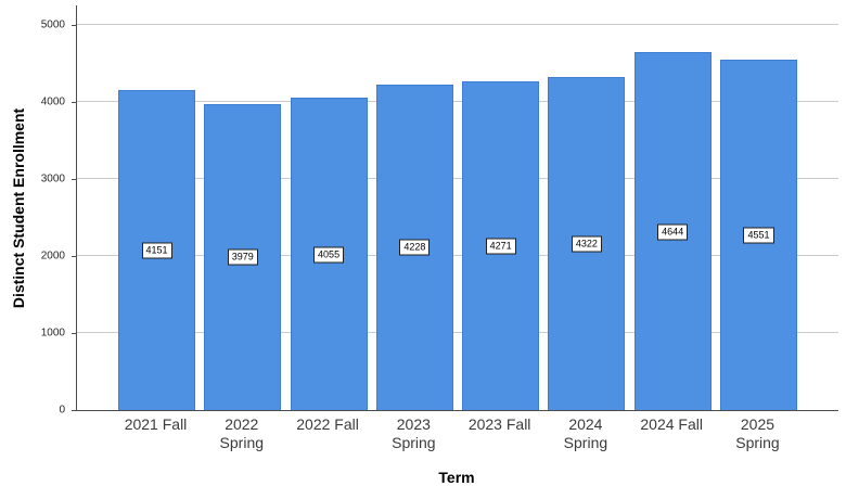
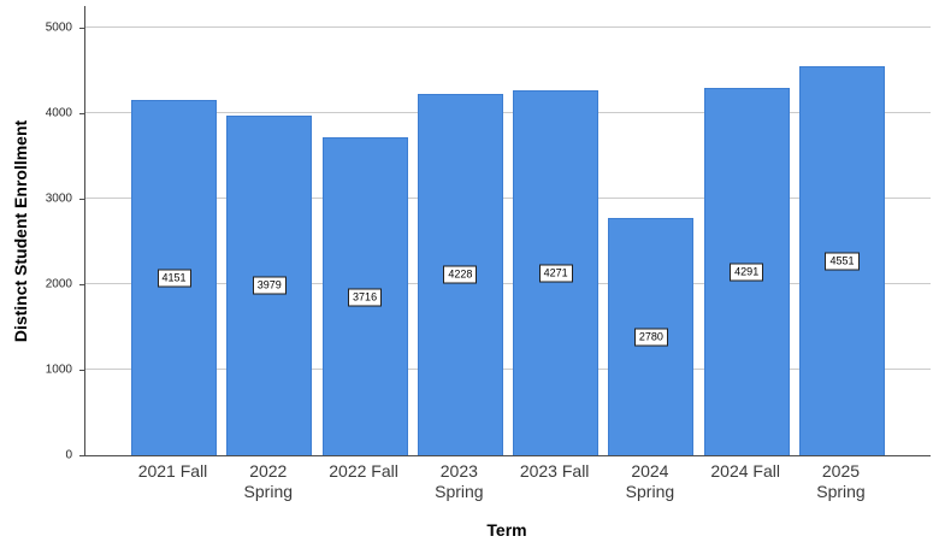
2022 Fall: 4055 -> 3716
2024 Spring: 4322 -> 2780
2024 Fall: 4644 -> 4291
